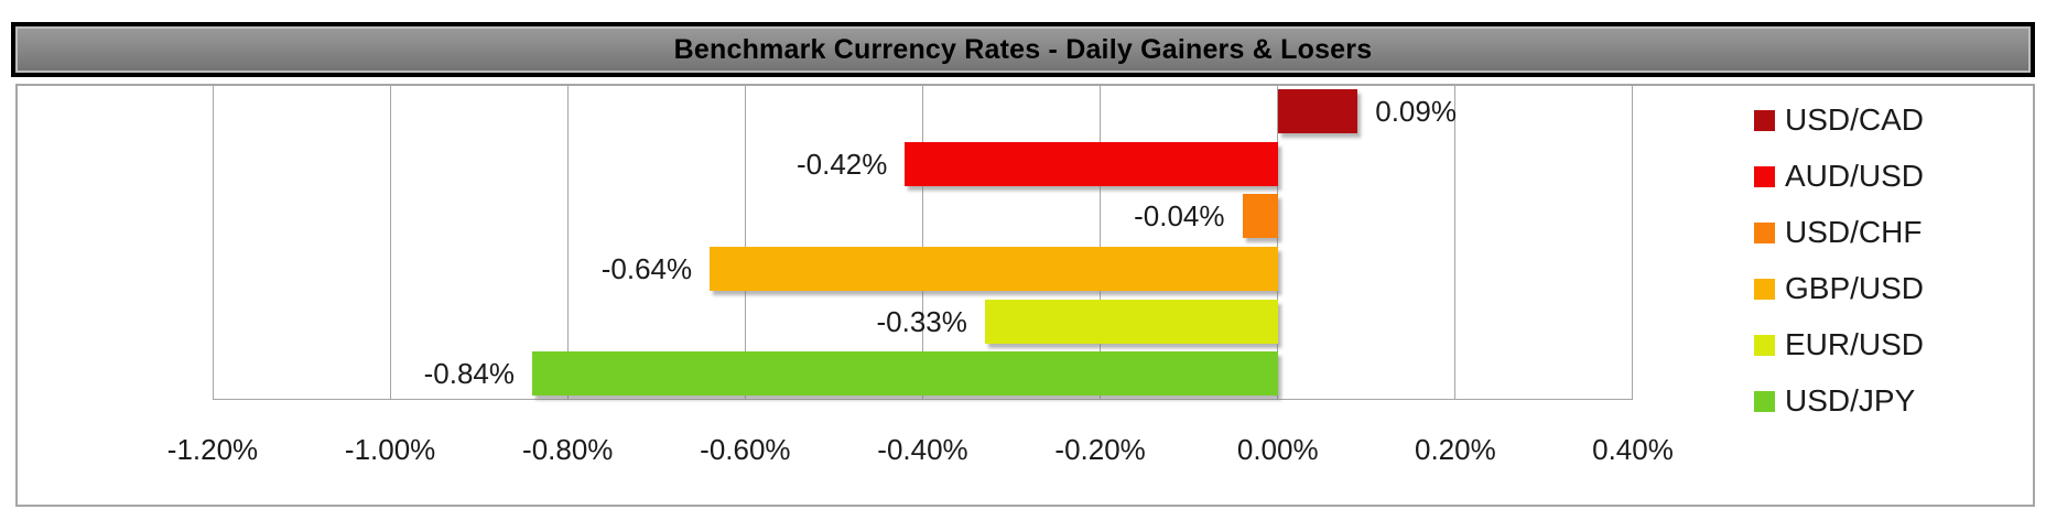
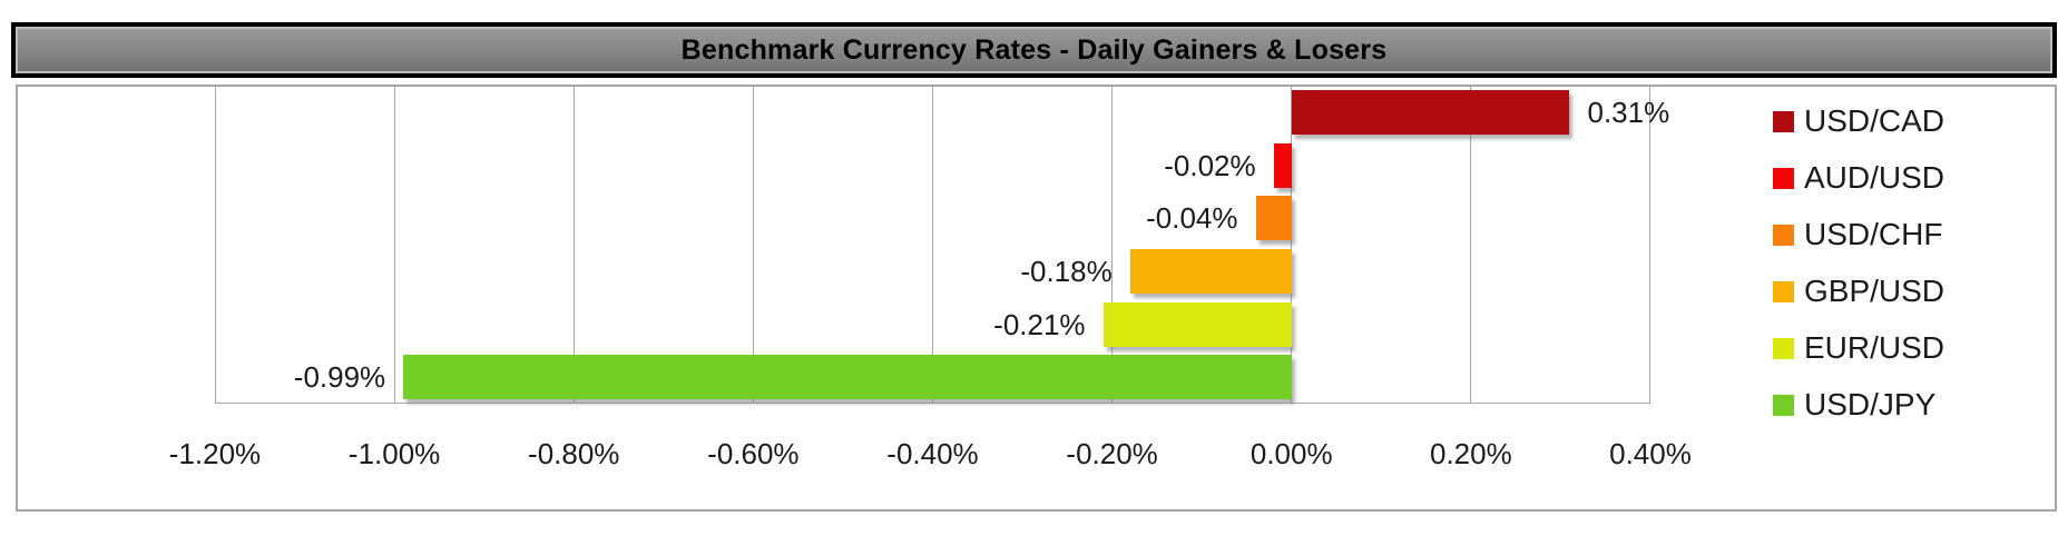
USD/CAD: 0.09% -> 0.31%
AUD/USD: -0.42% -> -0.02%
GBP/USD: -0.64% -> -0.18%
EUR/USD: -0.33% -> -0.21%
USD/JPY: -0.84% -> -0.99%
